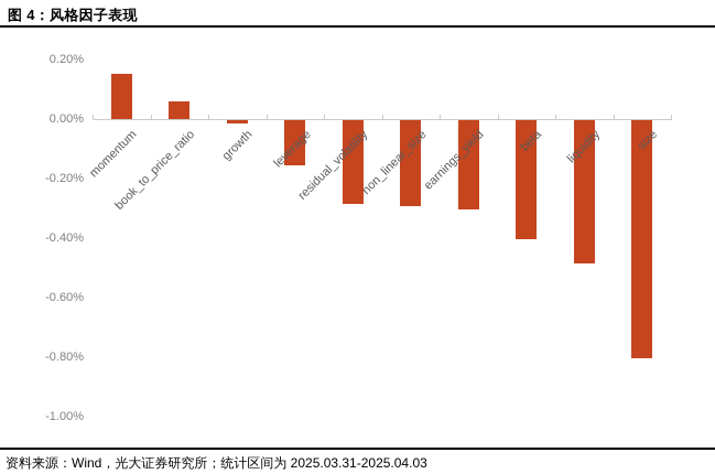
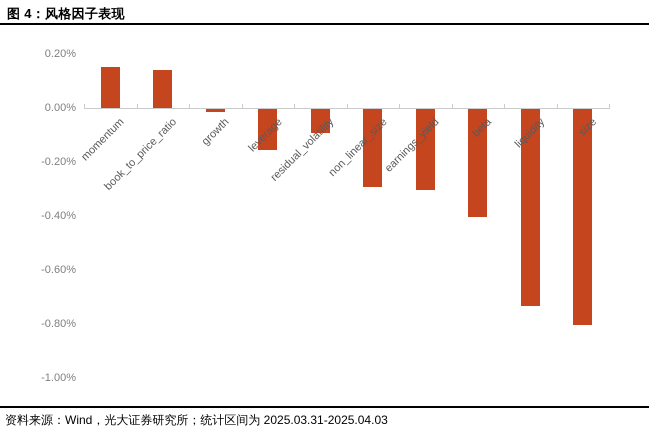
book_to_price_ratio: 0.06% -> 0.14%
residual_volatility: -0.28% -> -0.09%
liquidity: -0.48% -> -0.73%
